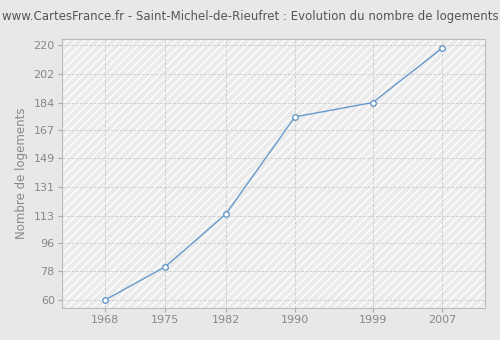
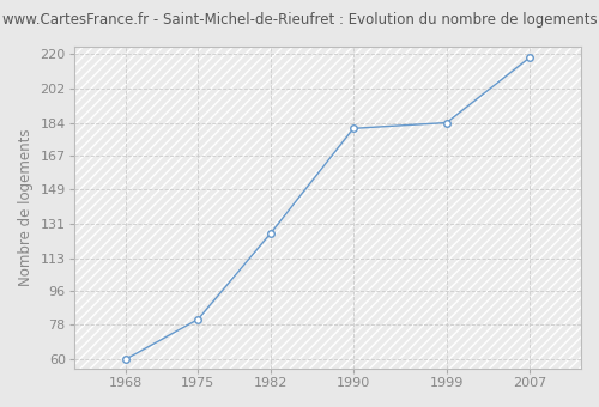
1982: 114 -> 126
1990: 175 -> 181
